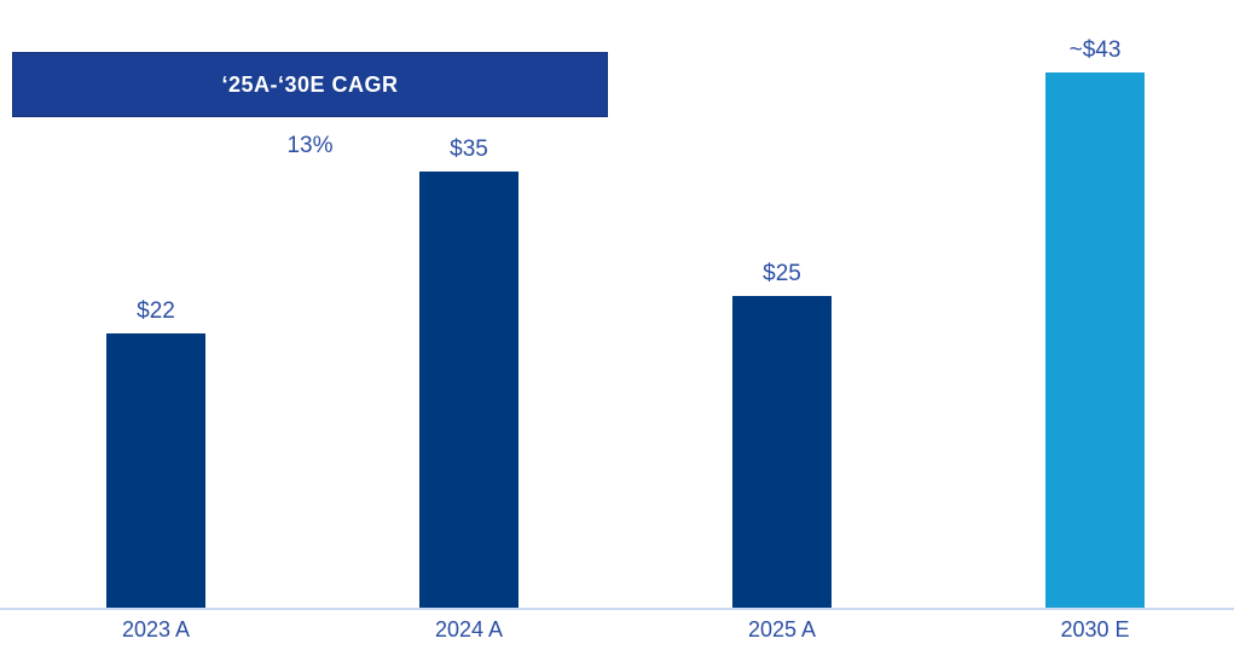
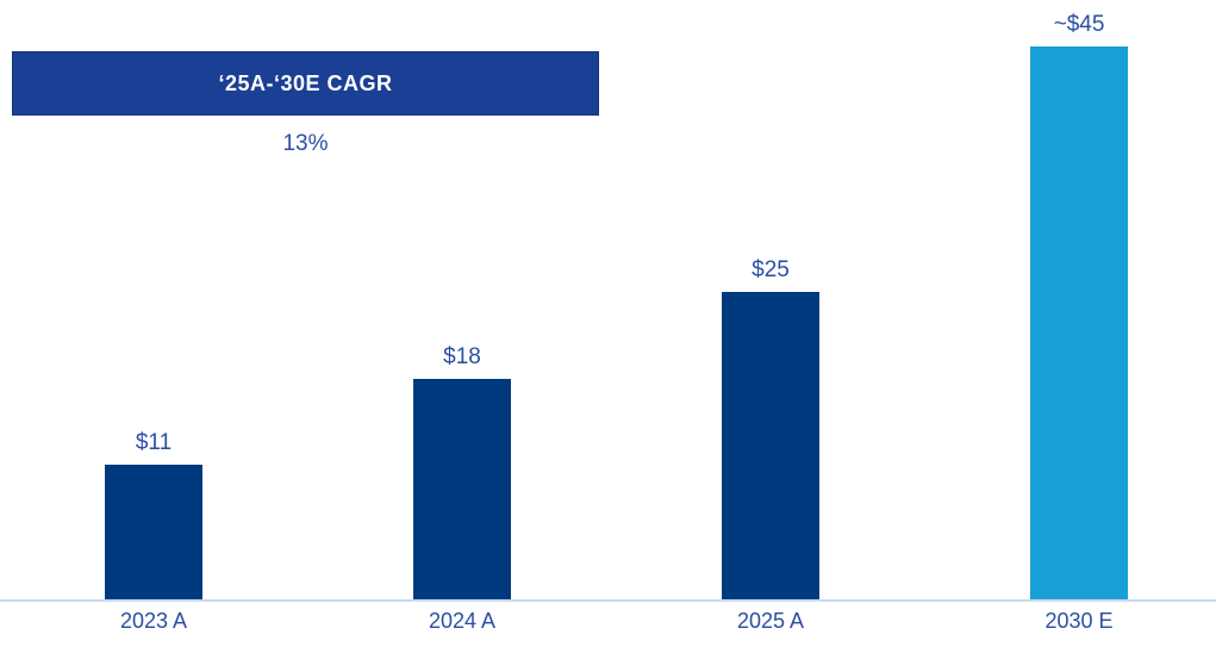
2023 A: $22 -> $11
2024 A: $35 -> $18
2030 E: 43 -> 45
